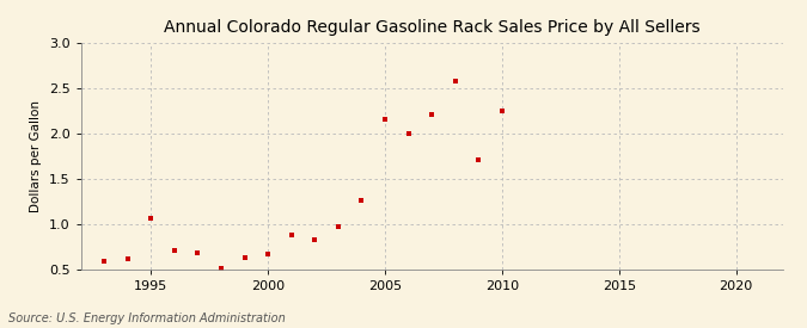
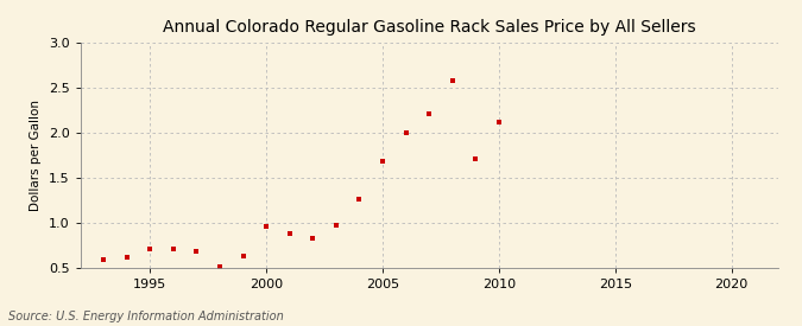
1995: 1.06 -> 0.70
2000: 0.66 -> 0.95
2005: 2.16 -> 1.68
2010: 2.24 -> 2.11
